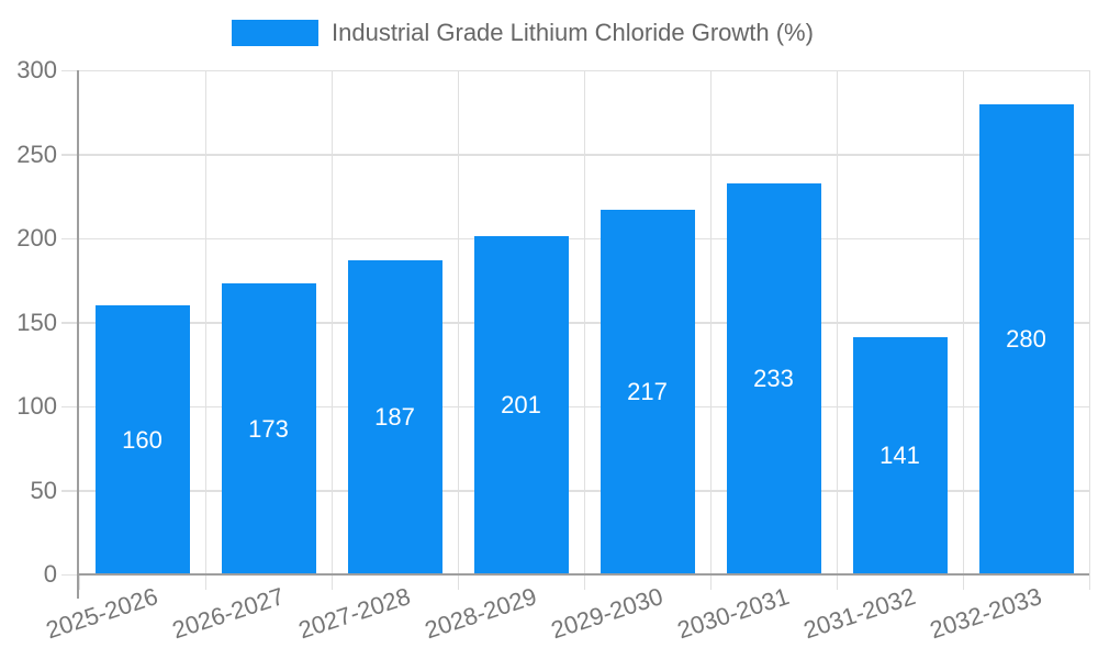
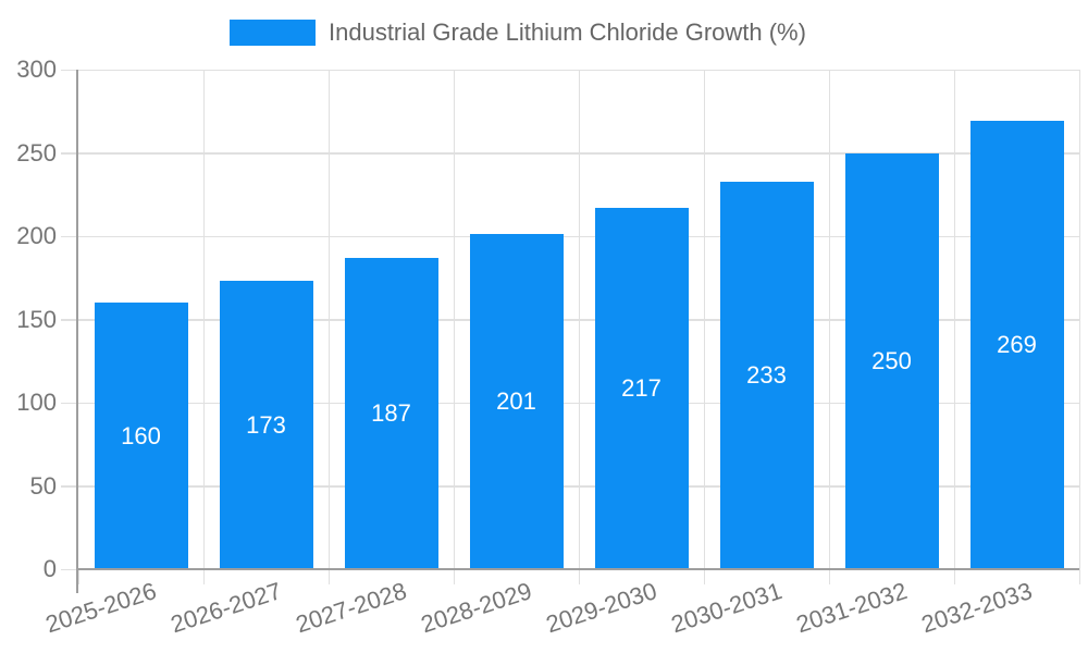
2031-2032: 141 -> 250
2032-2033: 280 -> 269
